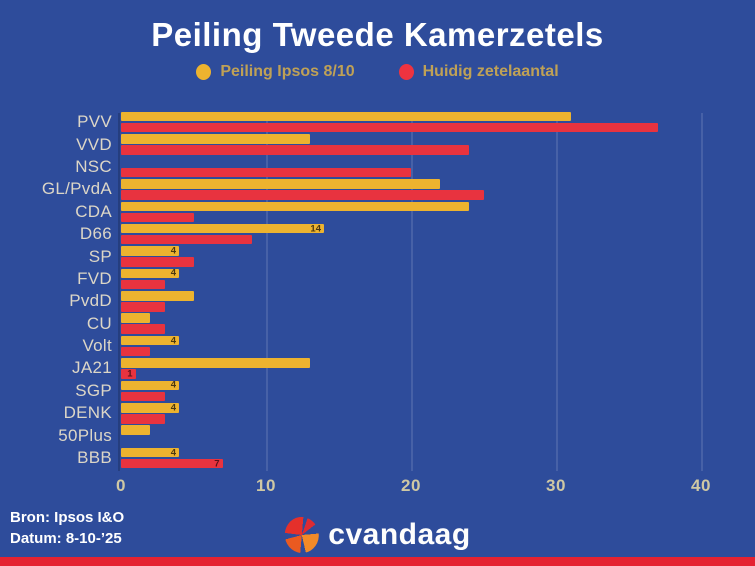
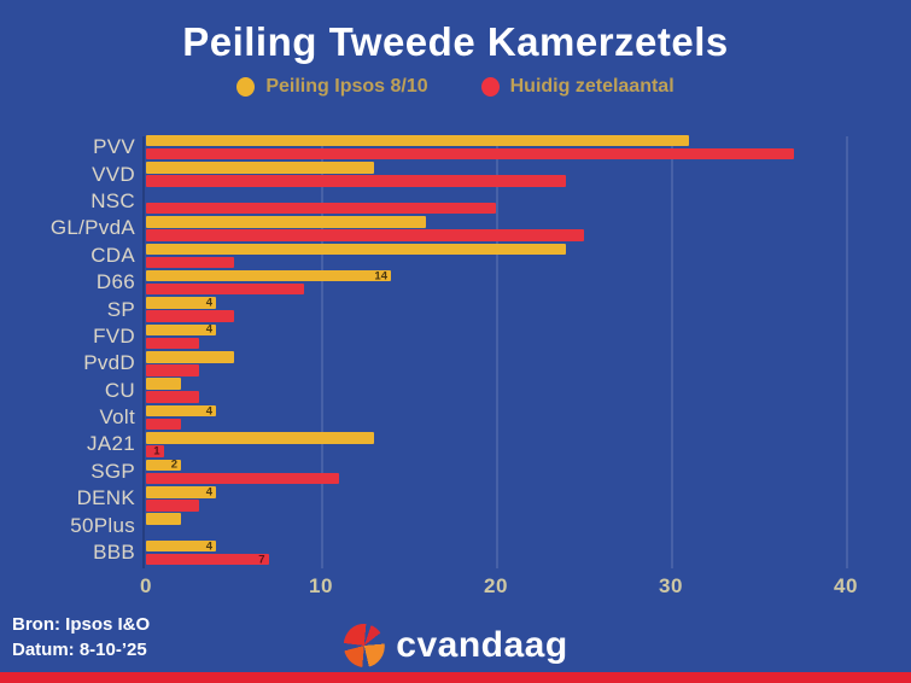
Peiling Ipsos 8/10/GL/PvdA: 22 -> 16
Peiling Ipsos 8/10/SGP: 4 -> 2
Huidig zetelaantal/SGP: 3 -> 11
